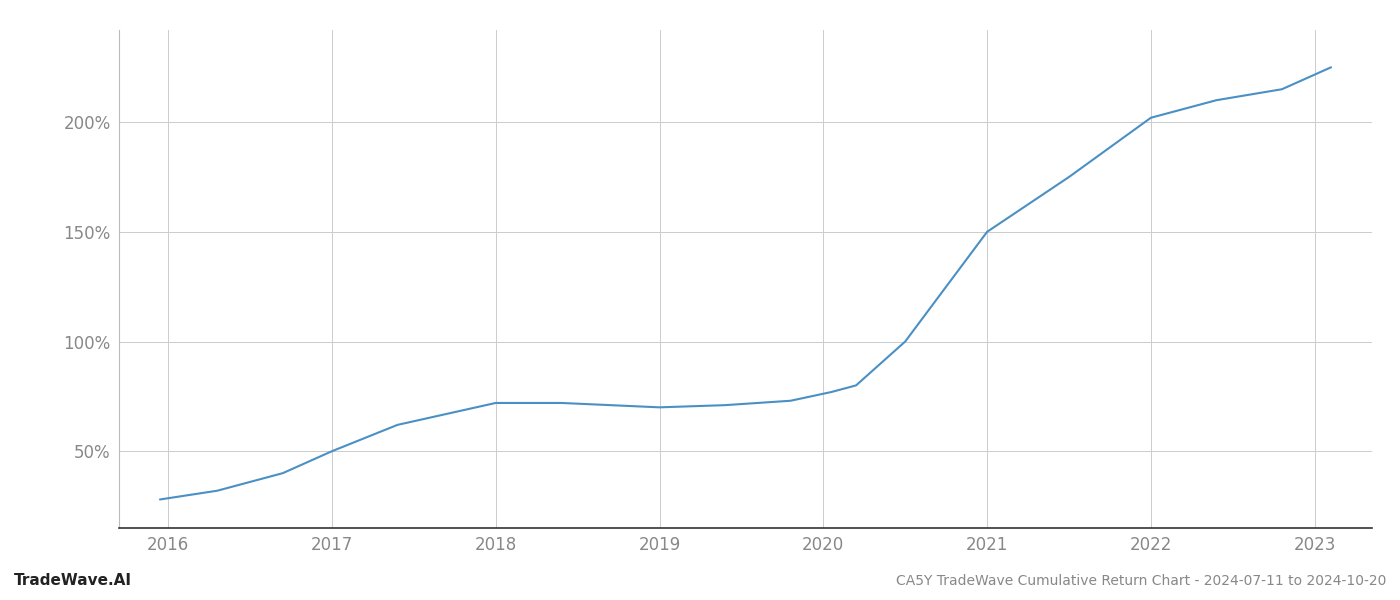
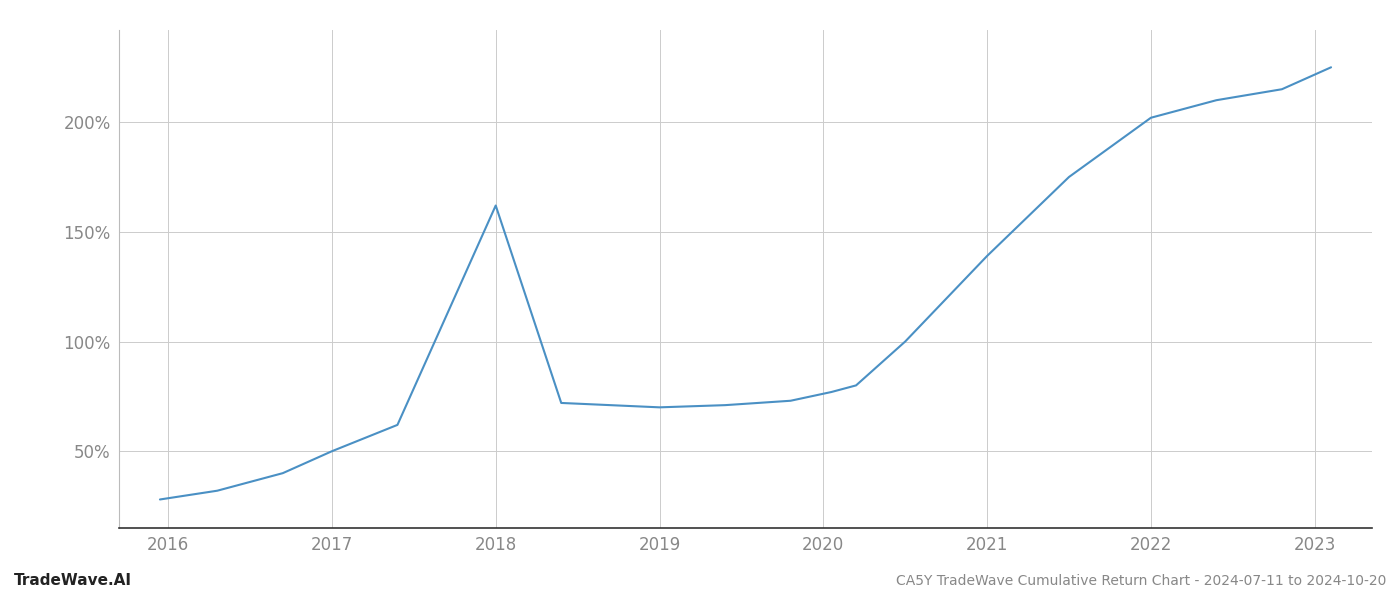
2018: 72% -> 162%
2021: 150% -> 139%
